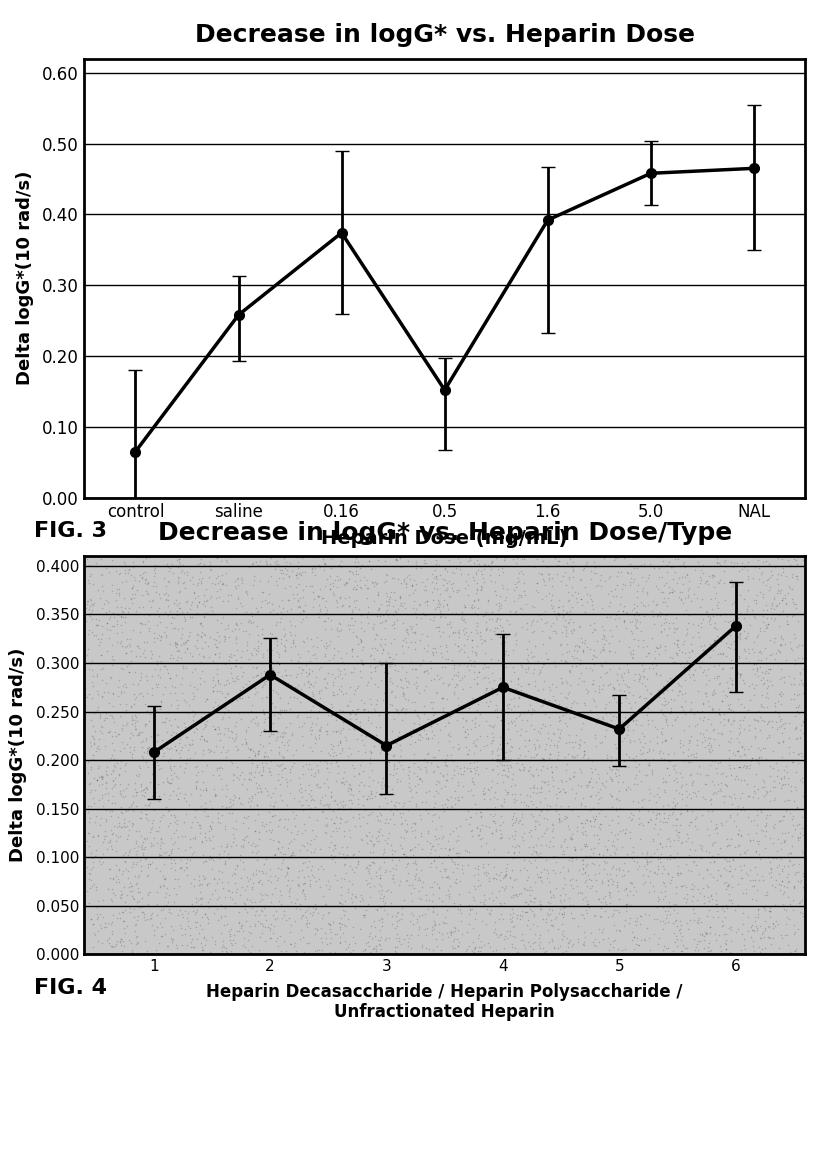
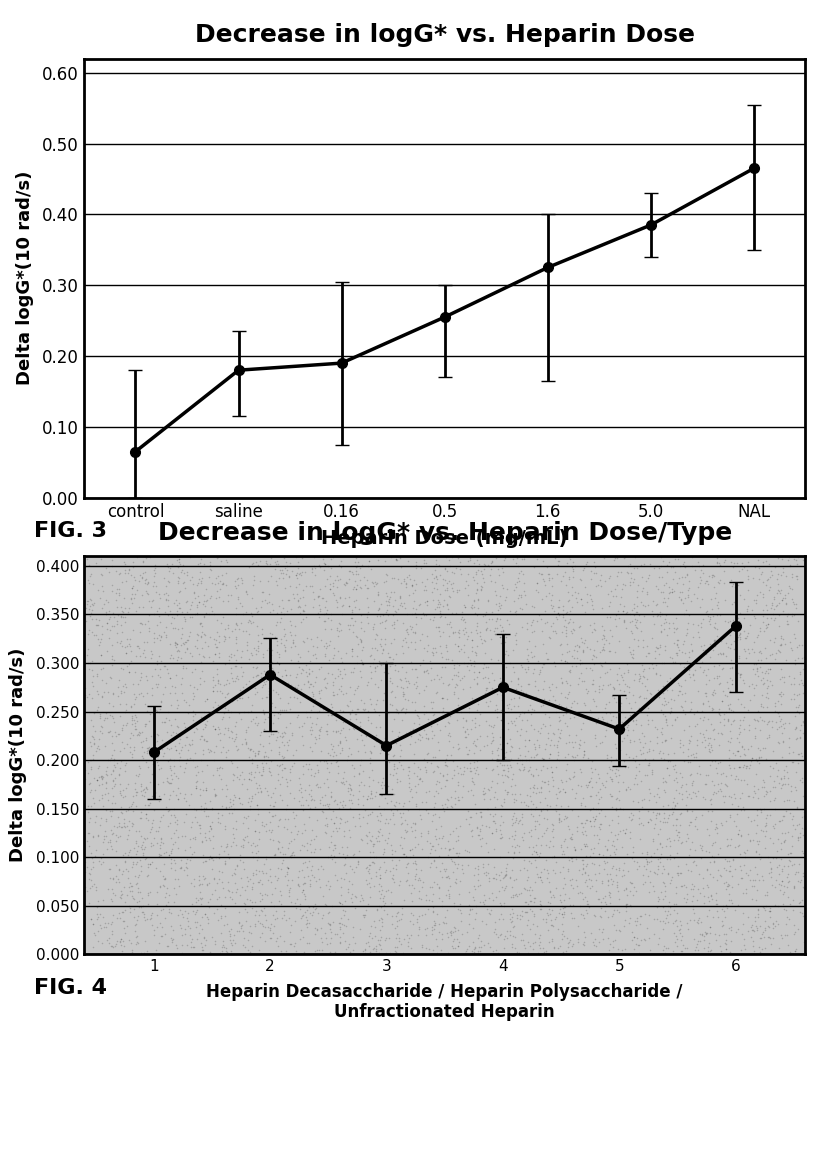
Decrease in logG* vs. Heparin Dose/saline: 0.258 -> 0.180
Decrease in logG* vs. Heparin Dose/0.16: 0.374 -> 0.190
Decrease in logG* vs. Heparin Dose/0.5: 0.152 -> 0.255
Decrease in logG* vs. Heparin Dose/1.6: 0.392 -> 0.325
Decrease in logG* vs. Heparin Dose/5.0: 0.458 -> 0.385
